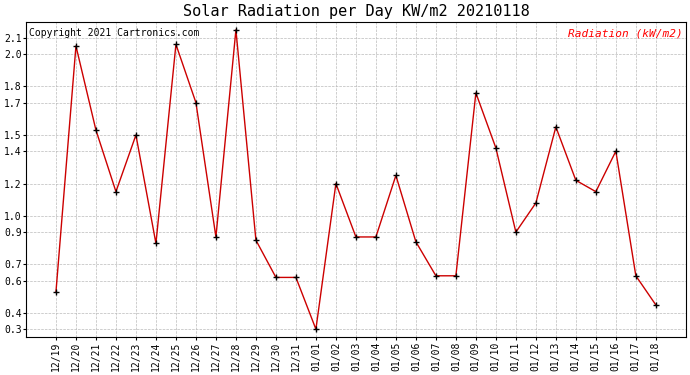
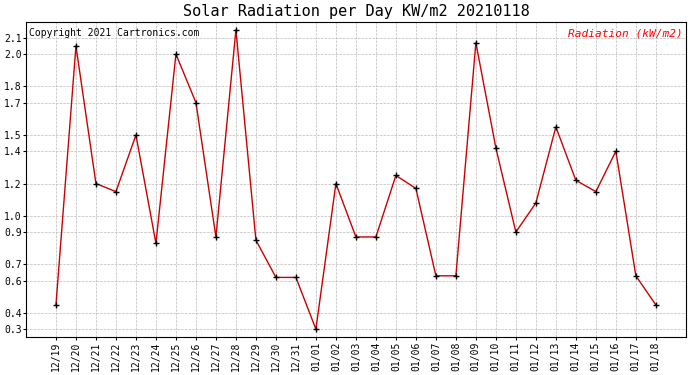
12/19: 0.53 -> 0.45
12/21: 1.53 -> 1.20
12/25: 2.06 -> 2.00
01/06: 0.84 -> 1.17
01/09: 1.76 -> 2.07
